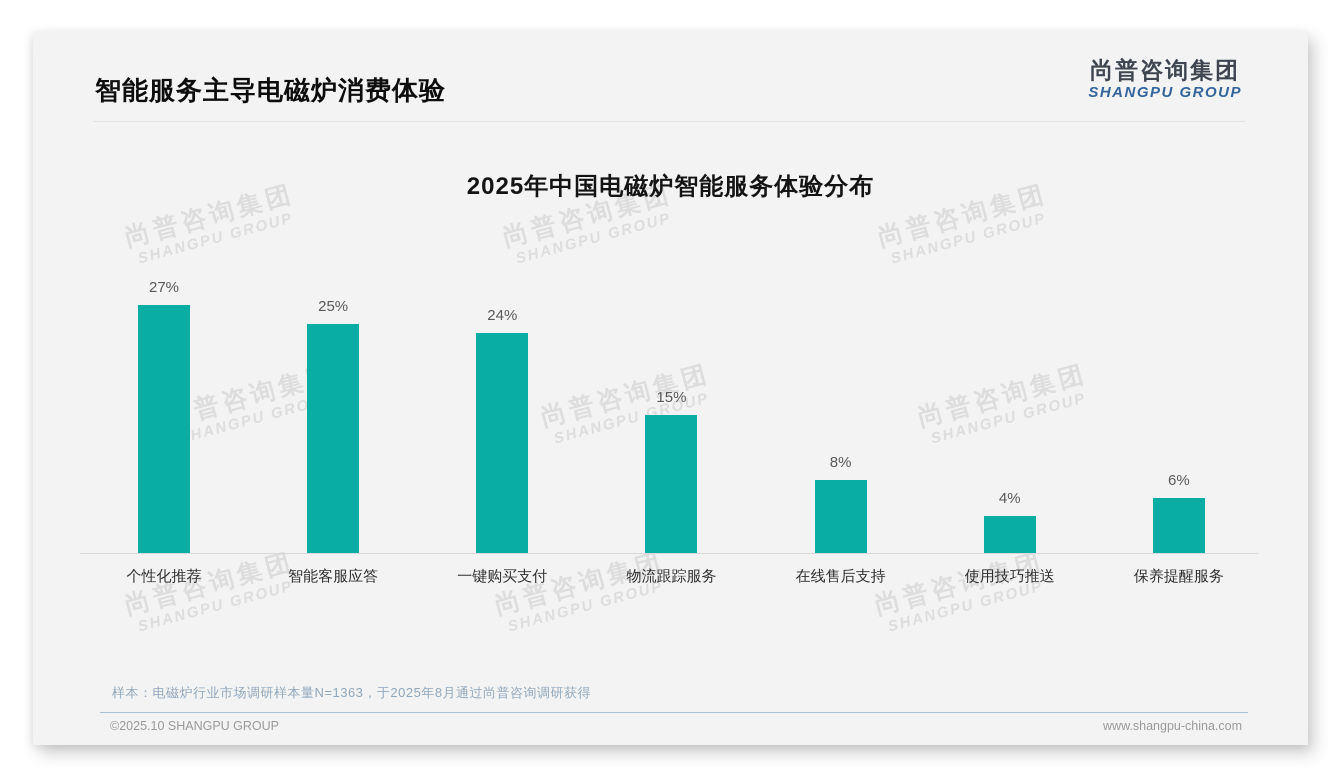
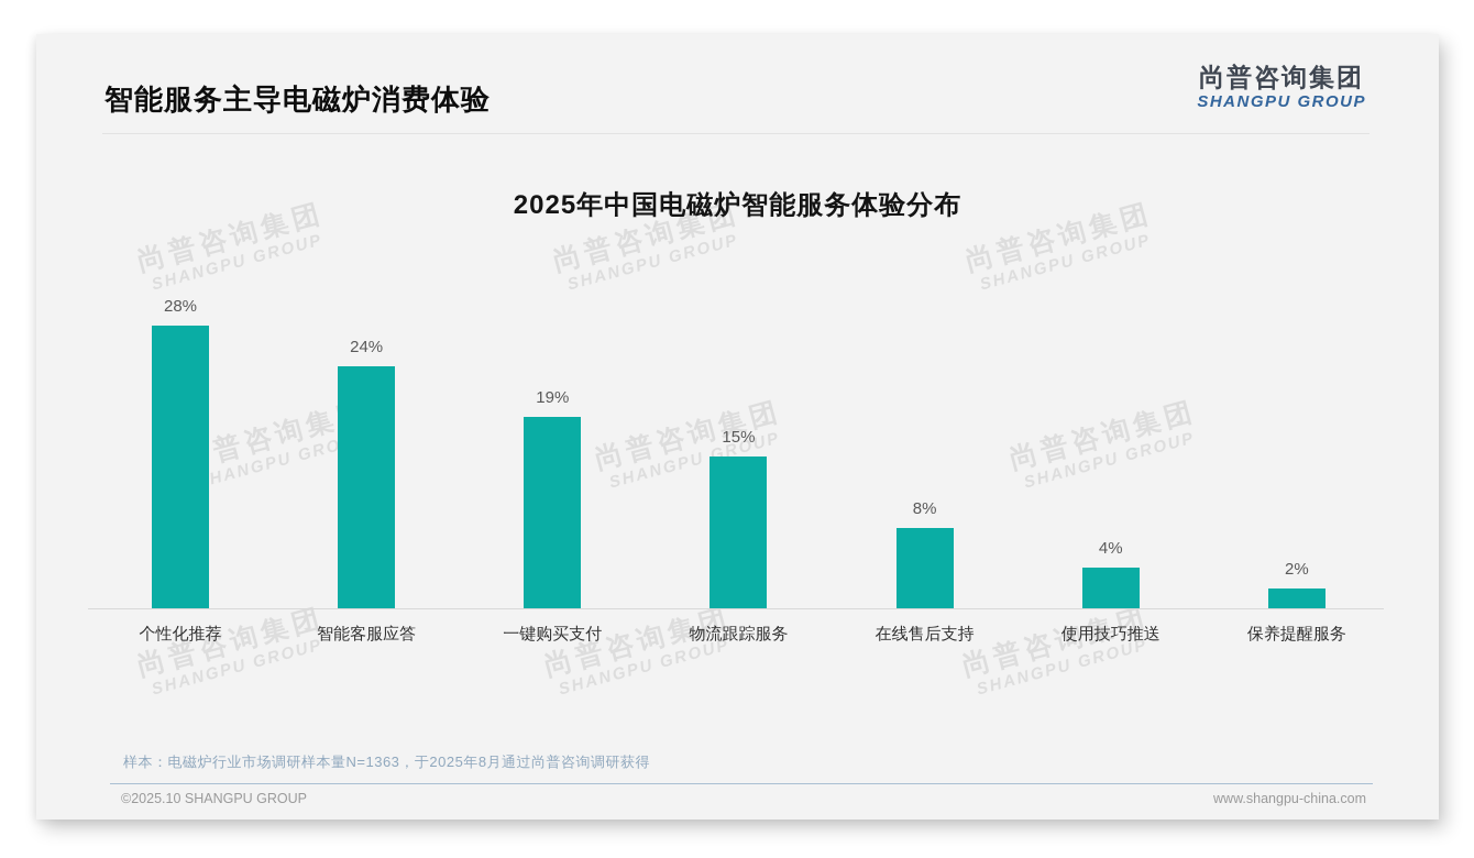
个性化推荐: 27% -> 28%
智能客服应答: 25% -> 24%
一键购买支付: 24% -> 19%
保养提醒服务: 6% -> 2%
